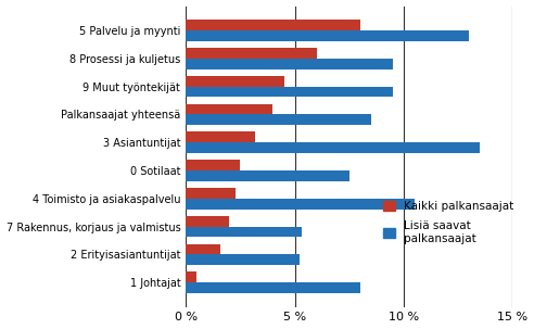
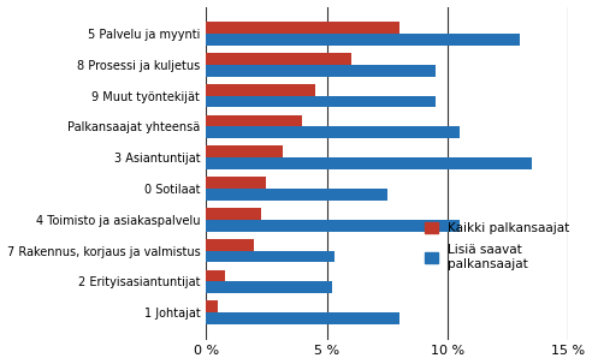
Lisiä saavat palkansaajat/Palkansaajat yhteensä: 8.5 % -> 10.5 %
Kaikki palkansaajat/2 Erityisasiantuntijat: 1.6 % -> 0.8 %
